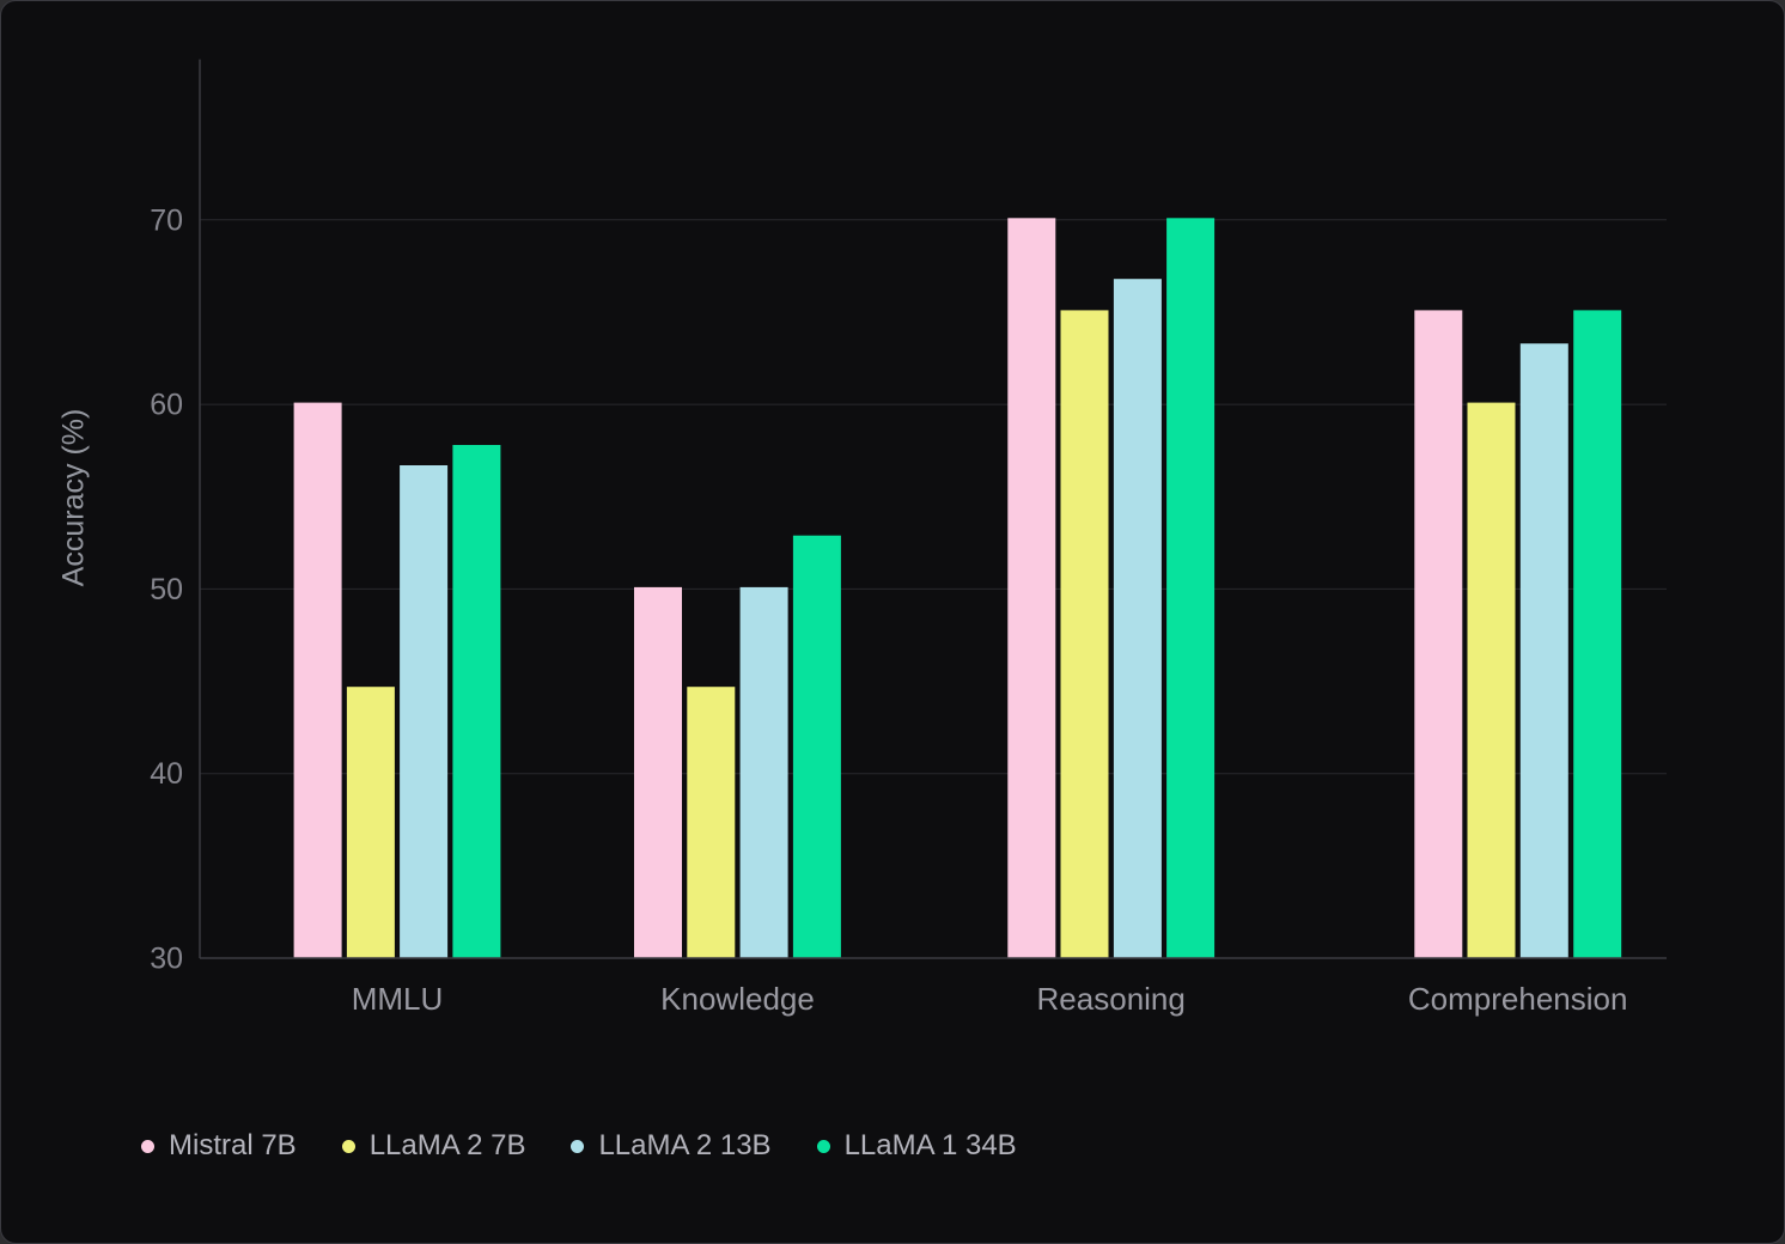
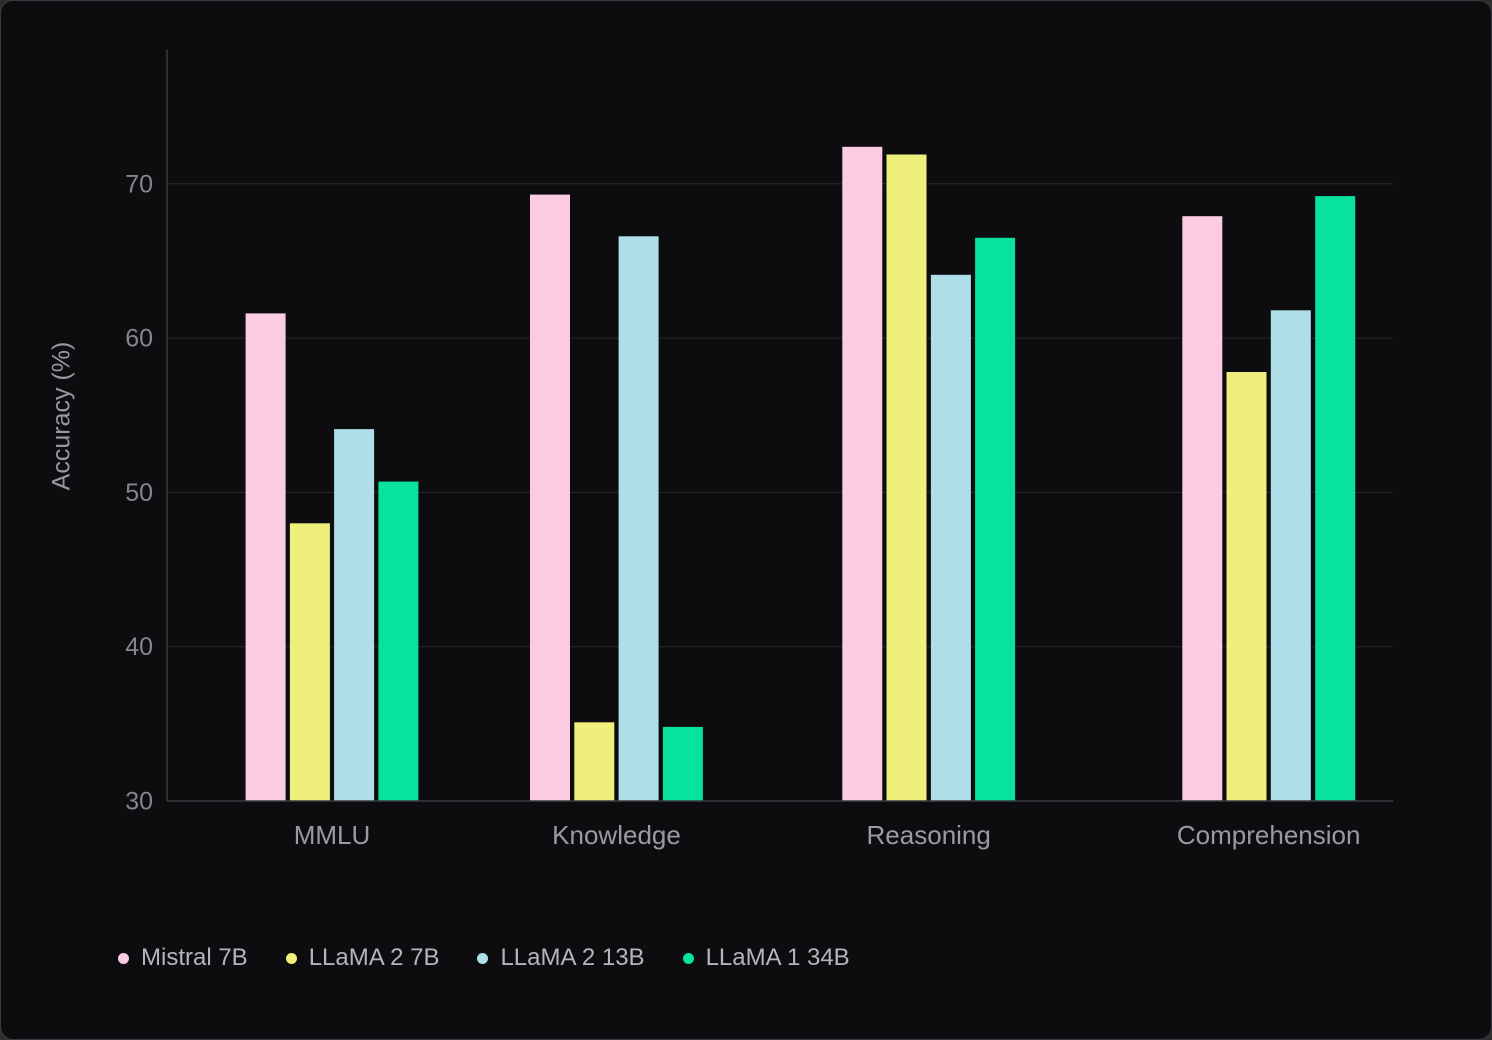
Mistral 7B/MMLU: 60.1 -> 61.6
LLaMA 2 7B/MMLU: 44.7 -> 48.0
LLaMA 2 13B/MMLU: 56.7 -> 54.1
LLaMA 1 34B/MMLU: 57.8 -> 50.7
Mistral 7B/Knowledge: 50.1 -> 69.3
LLaMA 2 7B/Knowledge: 44.7 -> 35.1
LLaMA 2 13B/Knowledge: 50.1 -> 66.6
LLaMA 1 34B/Knowledge: 52.9 -> 34.8
Mistral 7B/Reasoning: 70.1 -> 72.4
LLaMA 2 7B/Reasoning: 65.1 -> 71.9
LLaMA 2 13B/Reasoning: 66.8 -> 64.1
LLaMA 1 34B/Reasoning: 70.1 -> 66.5
Mistral 7B/Comprehension: 65.1 -> 67.9
LLaMA 2 7B/Comprehension: 60.1 -> 57.8
LLaMA 2 13B/Comprehension: 63.3 -> 61.8
LLaMA 1 34B/Comprehension: 65.1 -> 69.2
